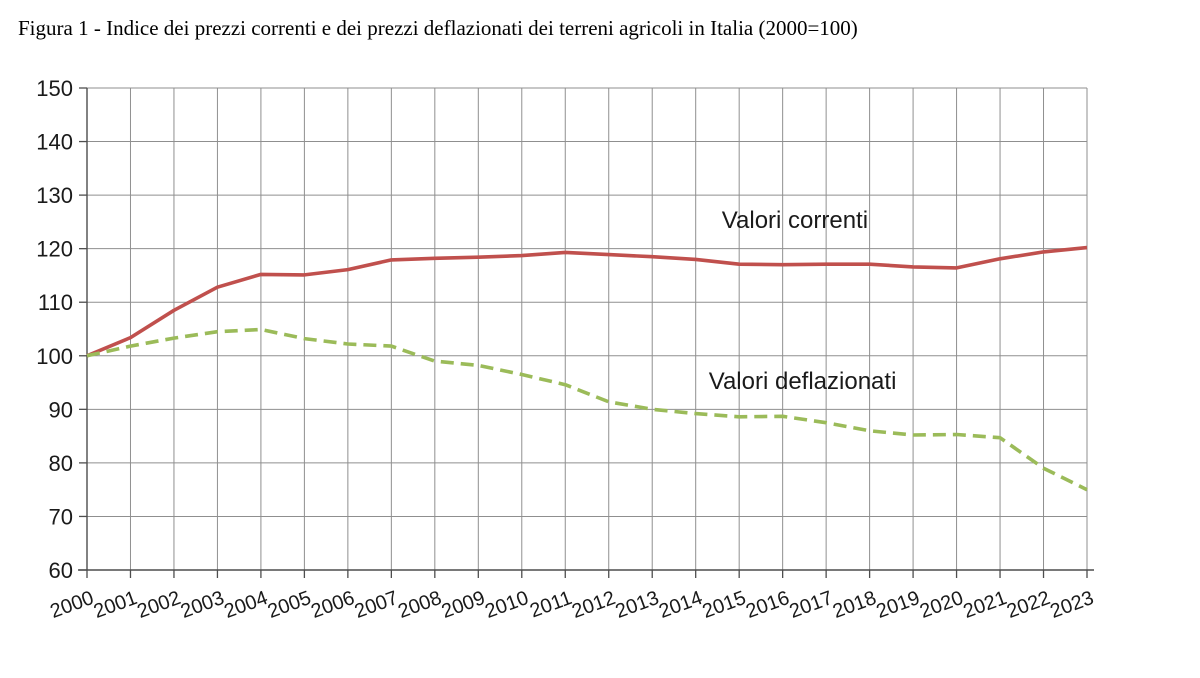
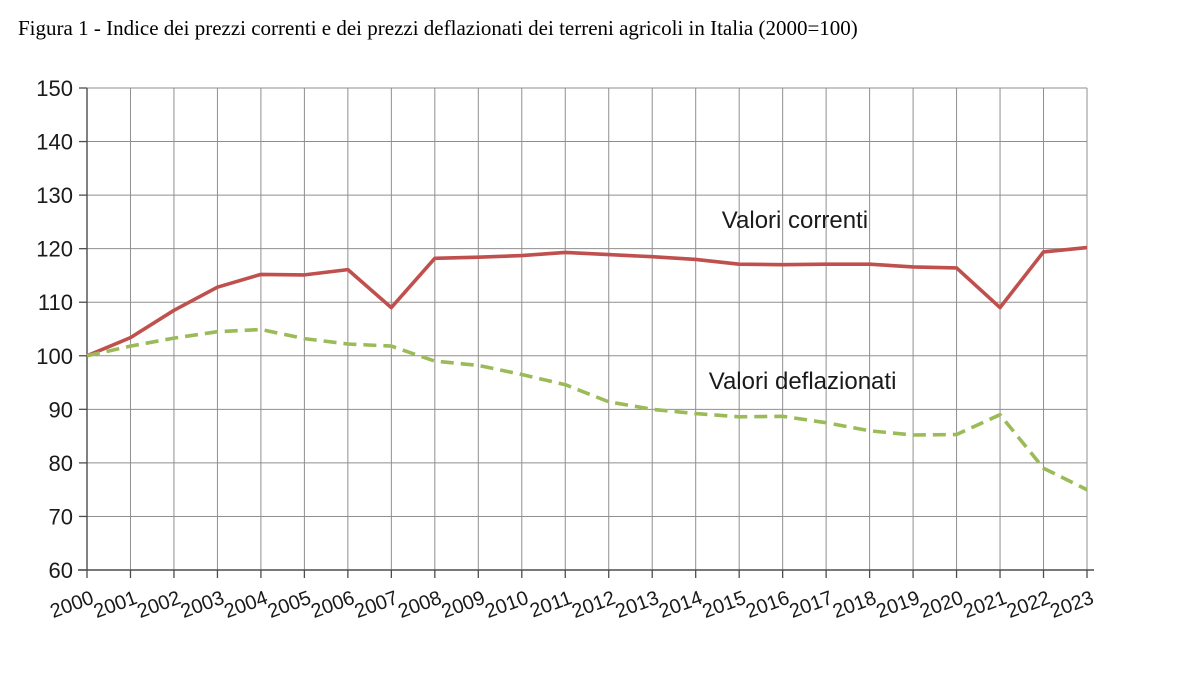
Valori correnti/2007: 118 -> 109
Valori correnti/2021: 118 -> 109
Valori deflazionati/2021: 85 -> 89
